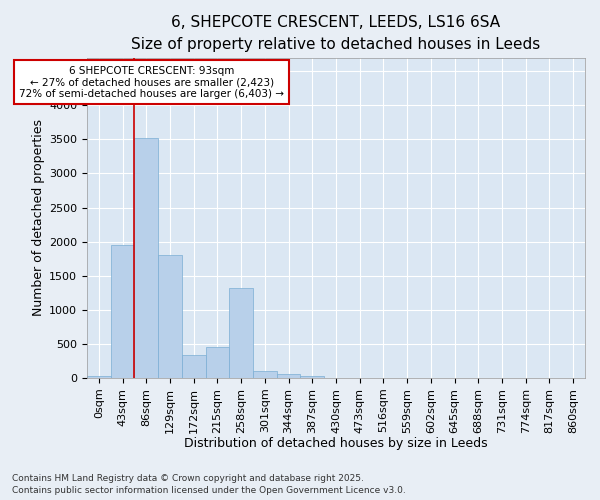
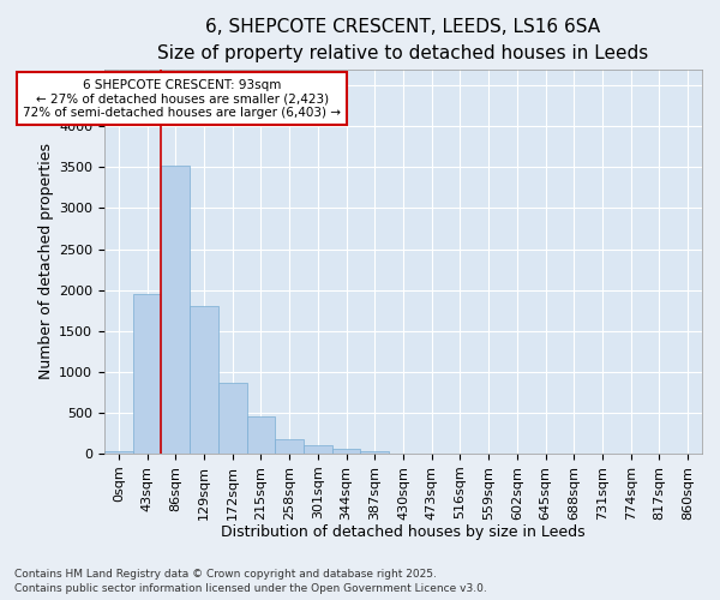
172sqm: 340 -> 860
258sqm: 1320 -> 180
